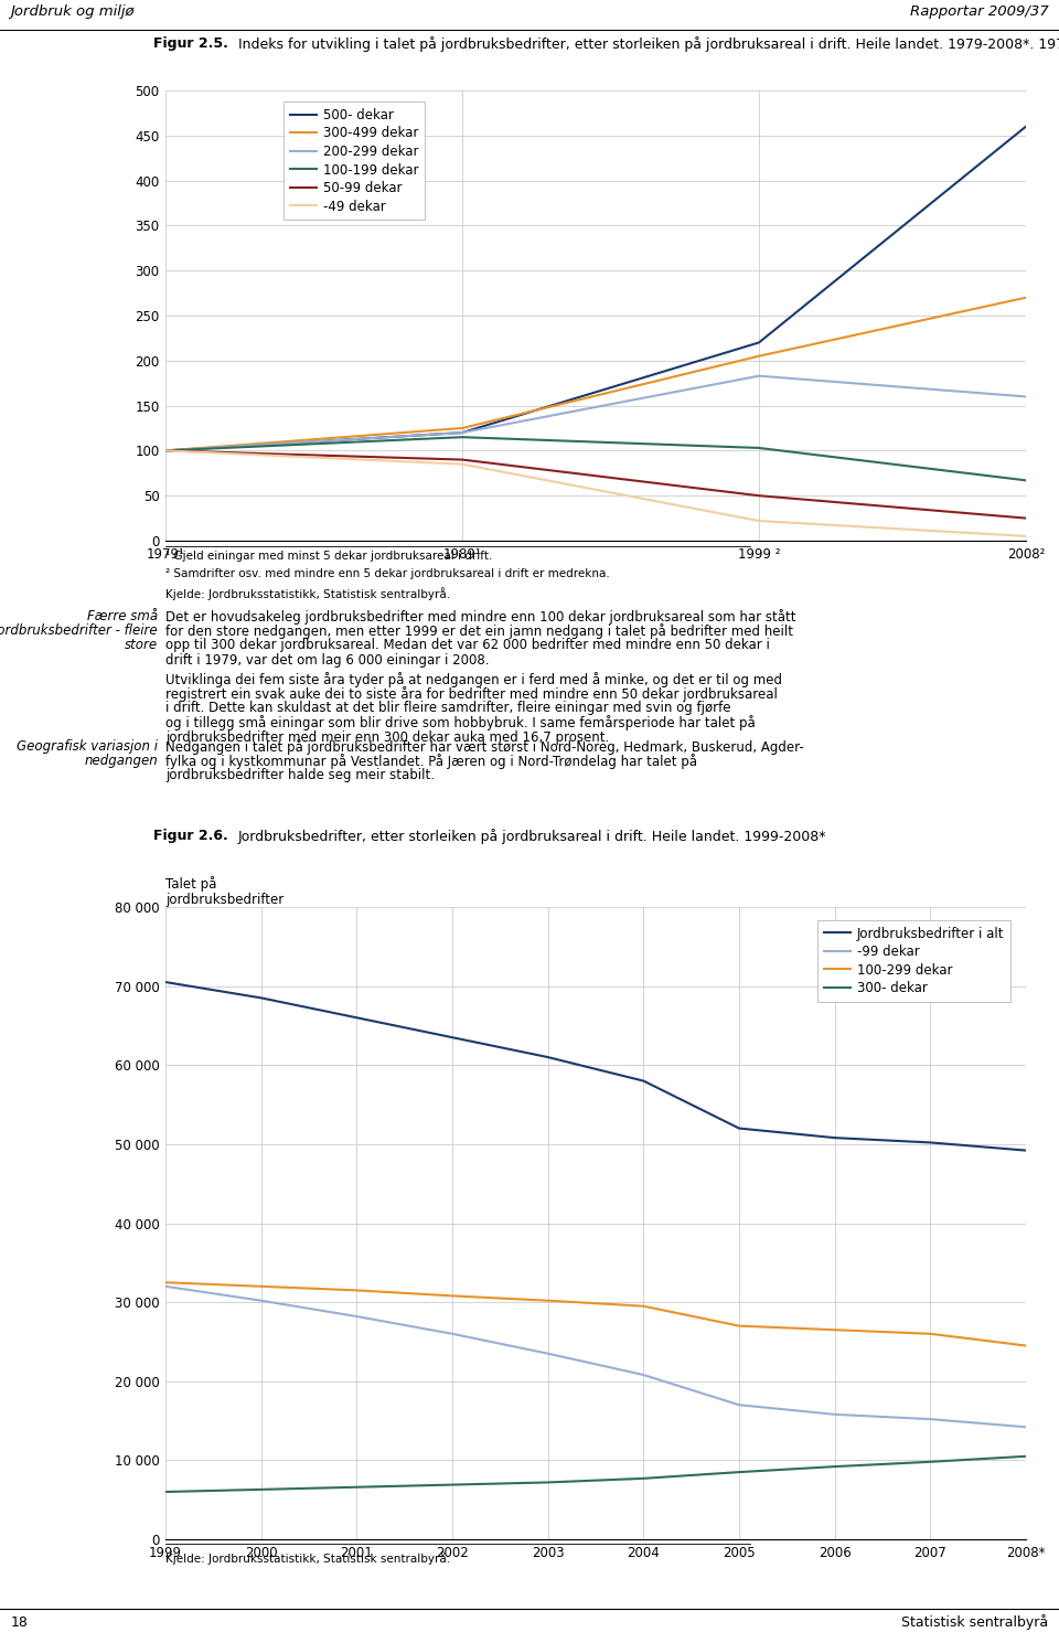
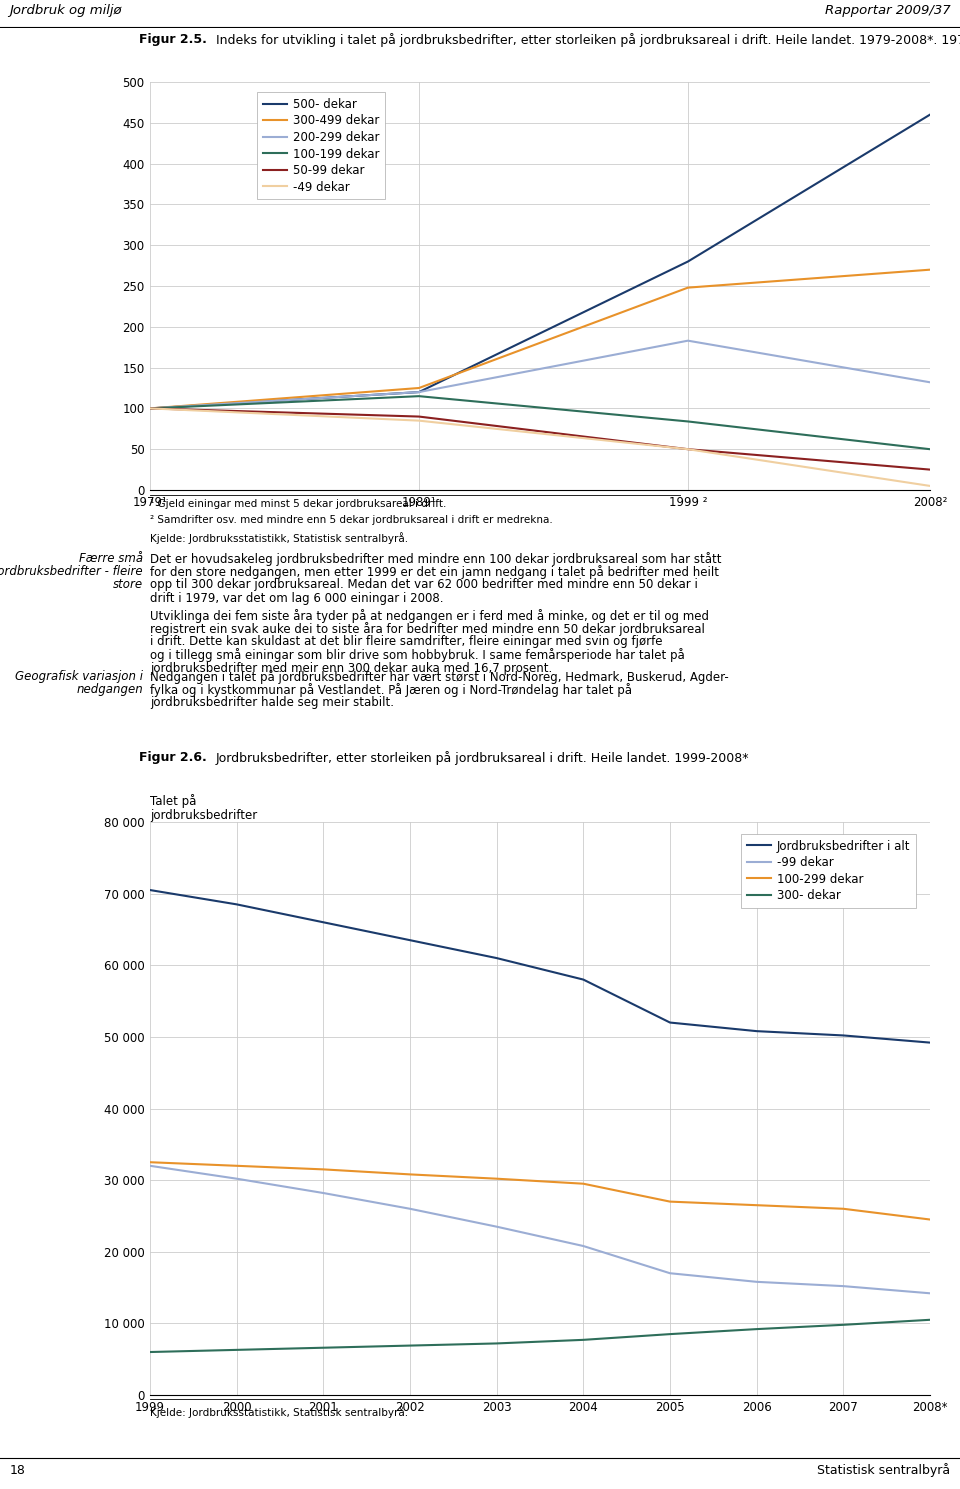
500- dekar/1999 ²: 220 -> 280
300-499 dekar/1999 ²: 205 -> 248
100-199 dekar/1999 ²: 103 -> 84
-49 dekar/1999 ²: 22 -> 50
200-299 dekar/2008²: 160 -> 132
100-199 dekar/2008²: 67 -> 50
